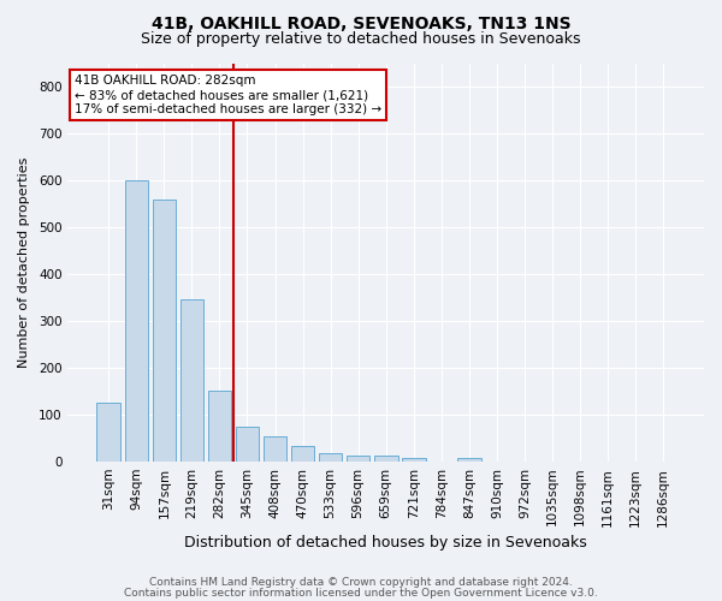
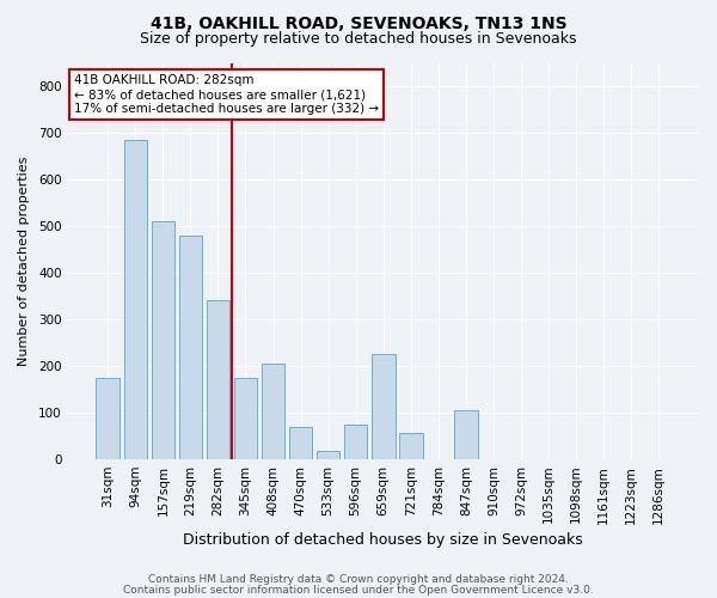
31sqm: 125 -> 175
94sqm: 600 -> 685
157sqm: 560 -> 510
219sqm: 347 -> 480
282sqm: 150 -> 340
345sqm: 75 -> 175
408sqm: 53 -> 205
470sqm: 32 -> 70
596sqm: 13 -> 75
659sqm: 13 -> 225
721sqm: 7 -> 55
847sqm: 8 -> 105
